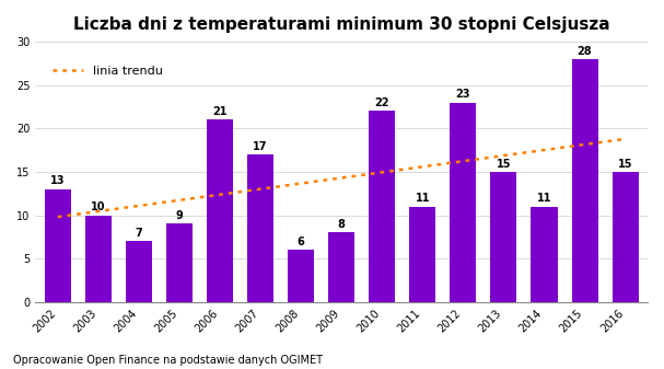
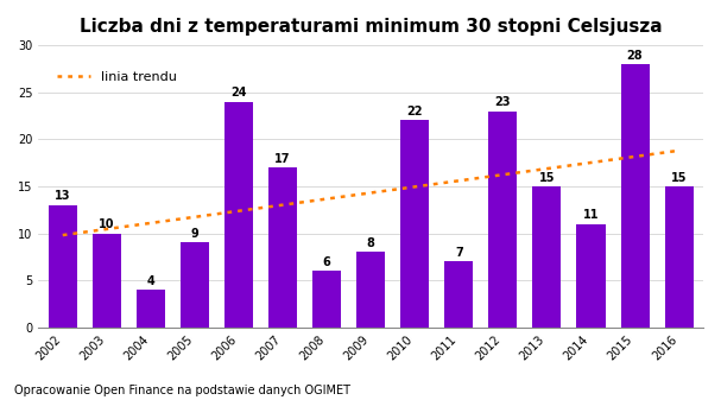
2004: 7 -> 4
2006: 21 -> 24
2011: 11 -> 7
